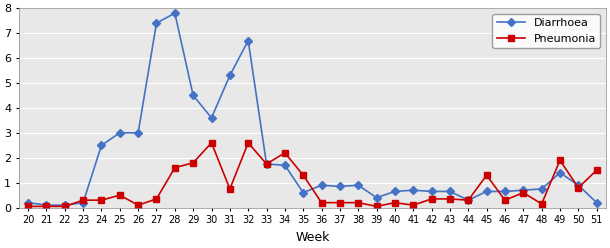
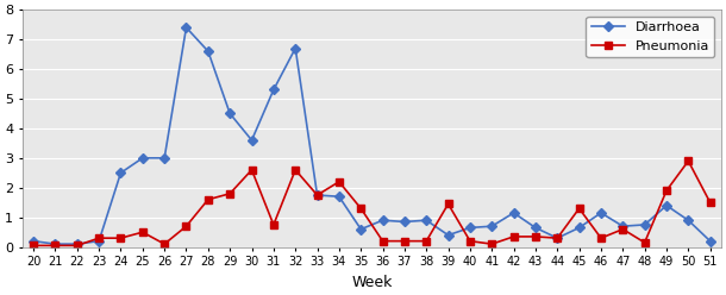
Pneumonia/27: 0.35 -> 0.70
Diarrhoea/28: 7.80 -> 6.60
Pneumonia/39: 0.05 -> 1.45
Diarrhoea/42: 0.65 -> 1.15
Diarrhoea/46: 0.65 -> 1.15
Pneumonia/50: 0.80 -> 2.90
